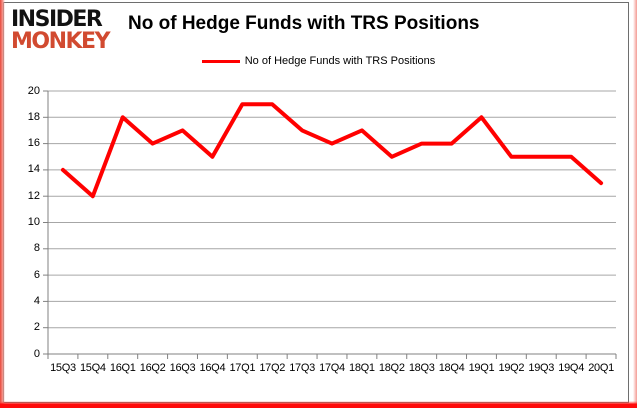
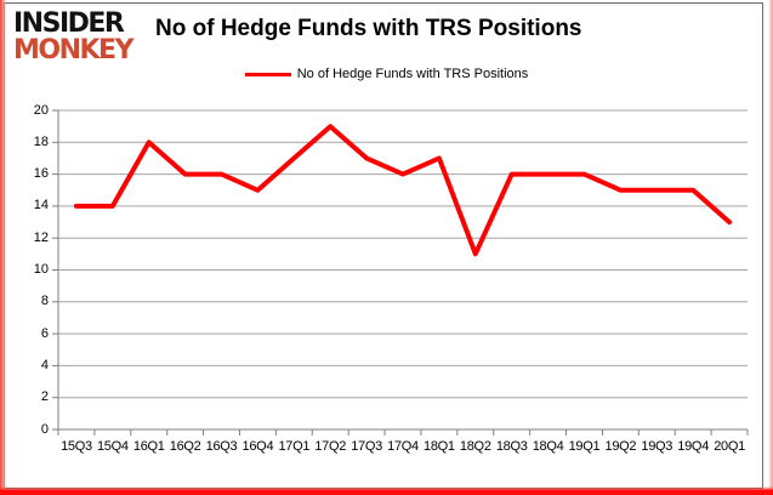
15Q4: 12 -> 14
16Q3: 17 -> 16
17Q1: 19 -> 17
18Q2: 15 -> 11
19Q1: 18 -> 16
